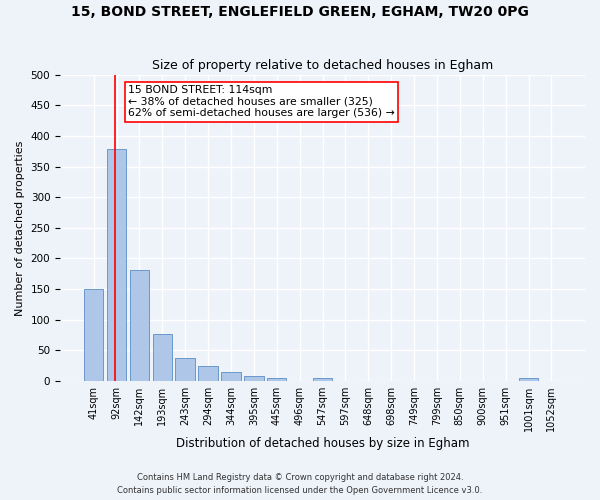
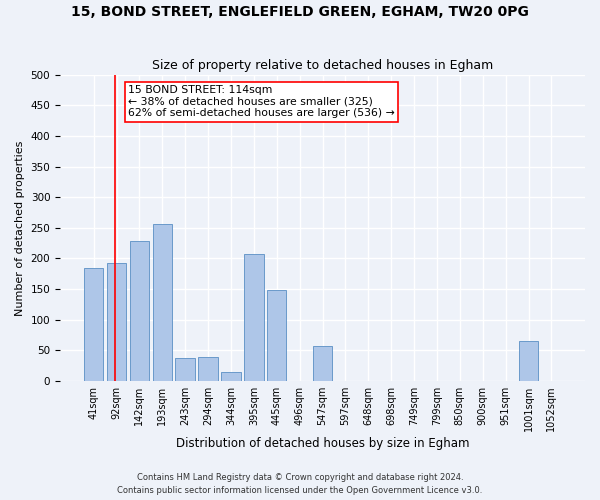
41sqm: 150 -> 184
92sqm: 378 -> 192
142sqm: 182 -> 228
193sqm: 77 -> 256
294sqm: 24 -> 40
395sqm: 8 -> 208
445sqm: 5 -> 148
547sqm: 5 -> 58
1001sqm: 5 -> 66
